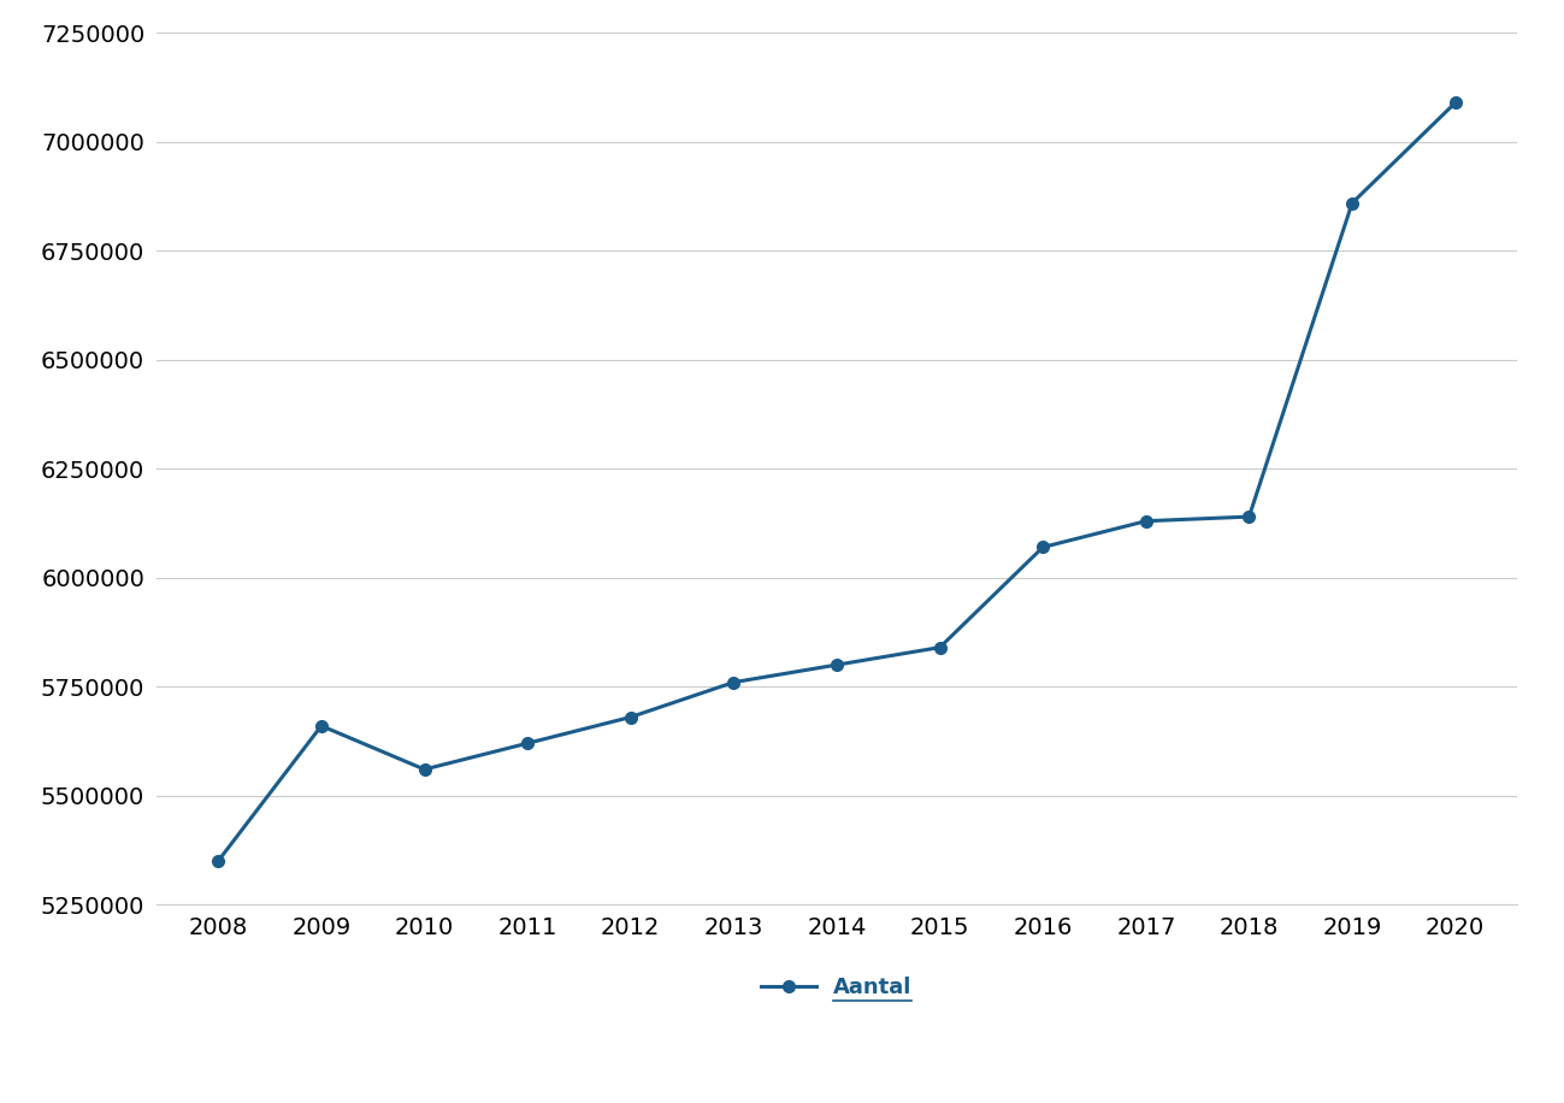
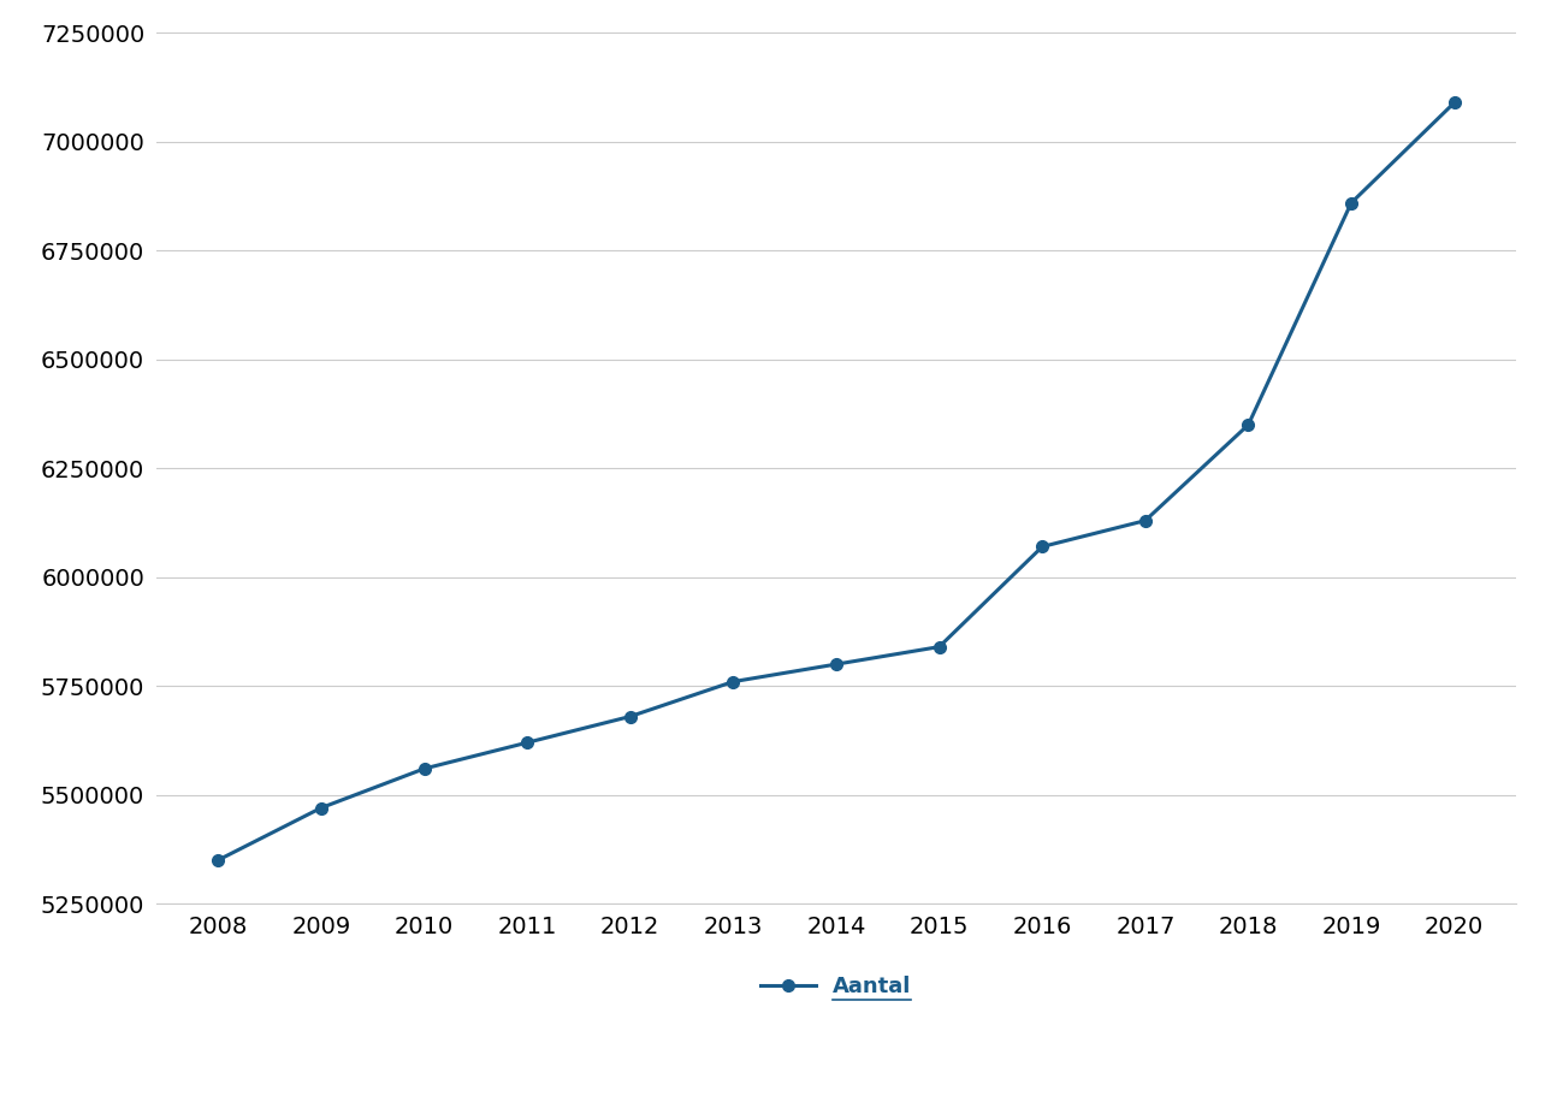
2009: 5660000 -> 5470000
2018: 6140000 -> 6350000
